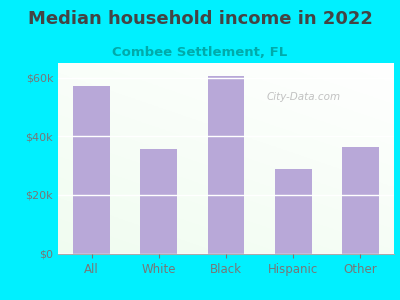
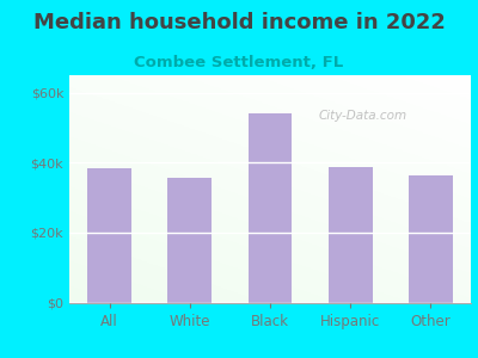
All: $57.0k -> $38.5k
Black: $60.5k -> $54.0k
Hispanic: $29.0k -> $38.8k
